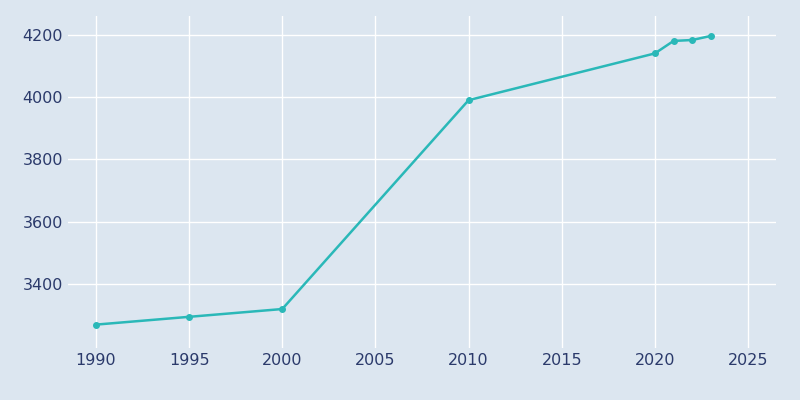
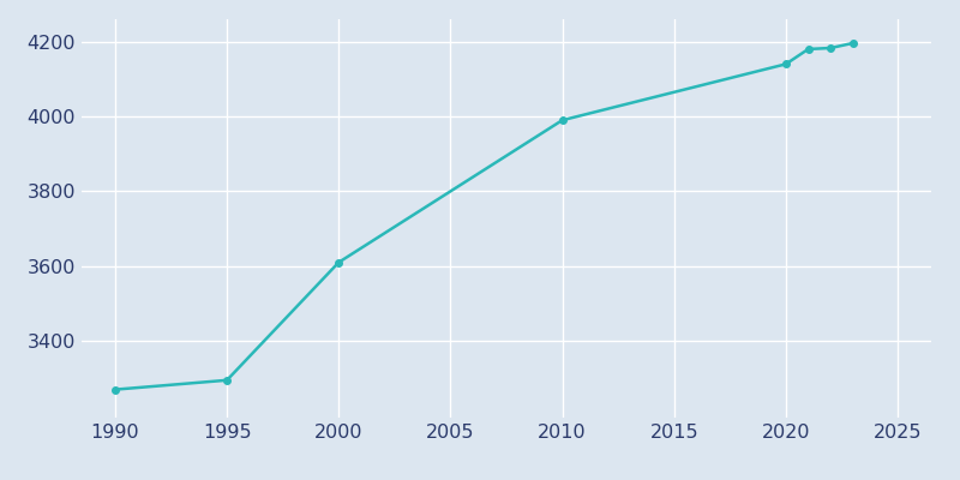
2000: 3320 -> 3610
